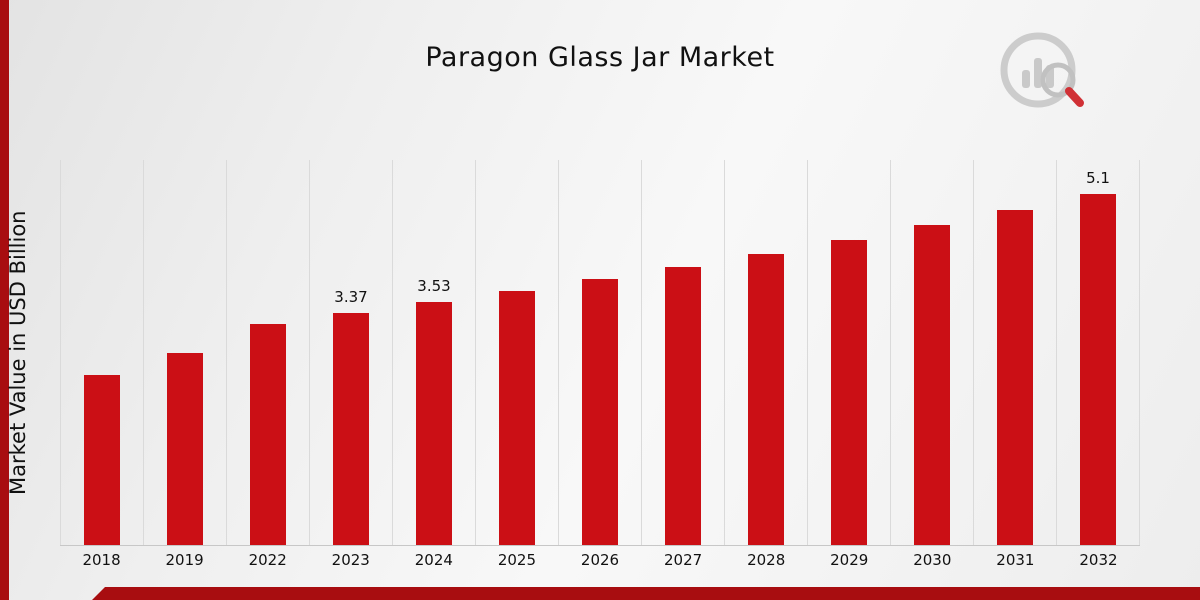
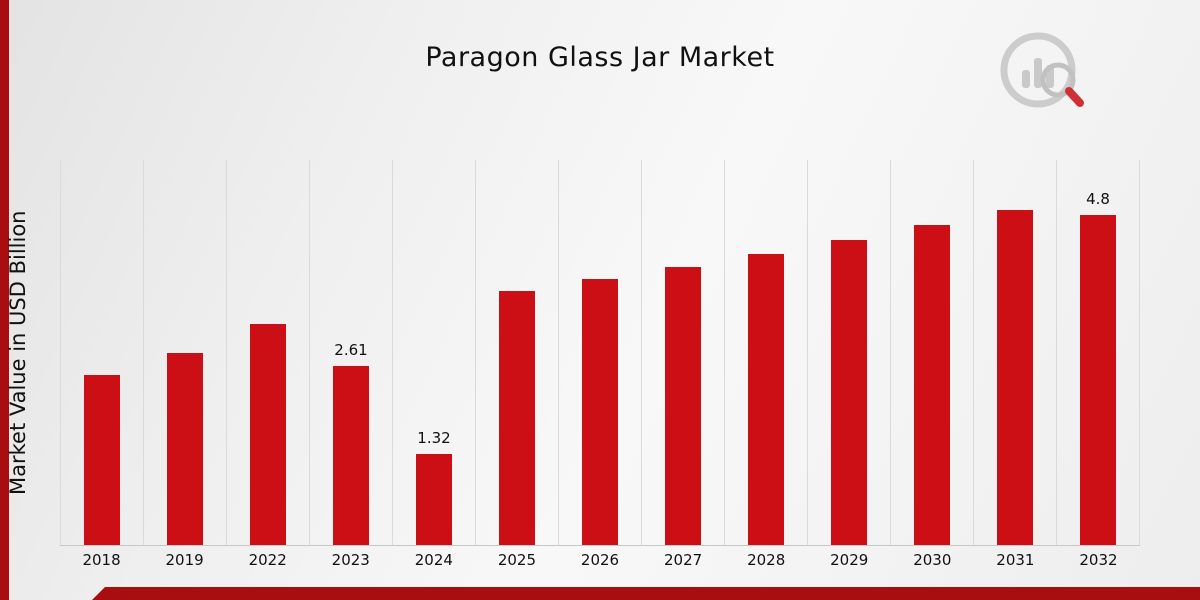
2023: 3.37 -> 2.61
2024: 3.53 -> 1.32
2032: 5.1 -> 4.8
